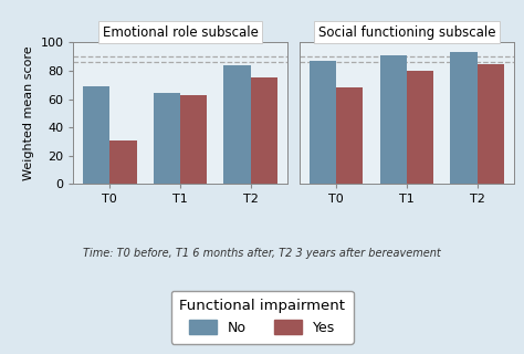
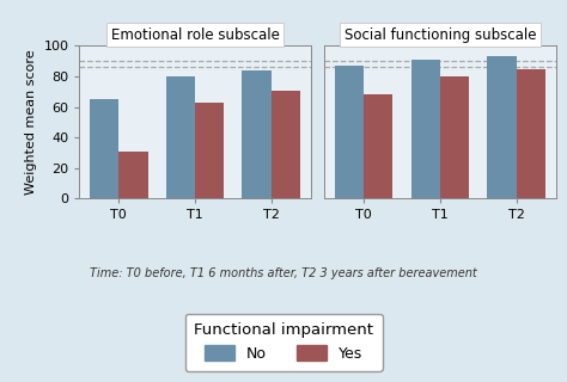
Emotional role subscale/No/T0: 69 -> 65
Emotional role subscale/No/T1: 64 -> 80
Emotional role subscale/Yes/T2: 75 -> 71
